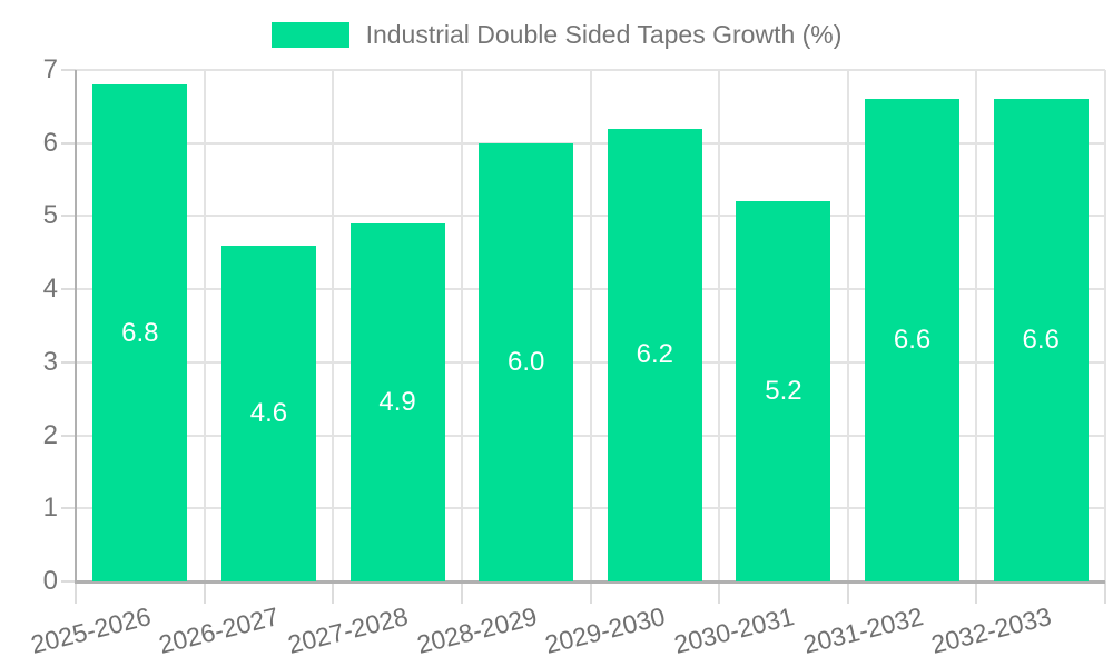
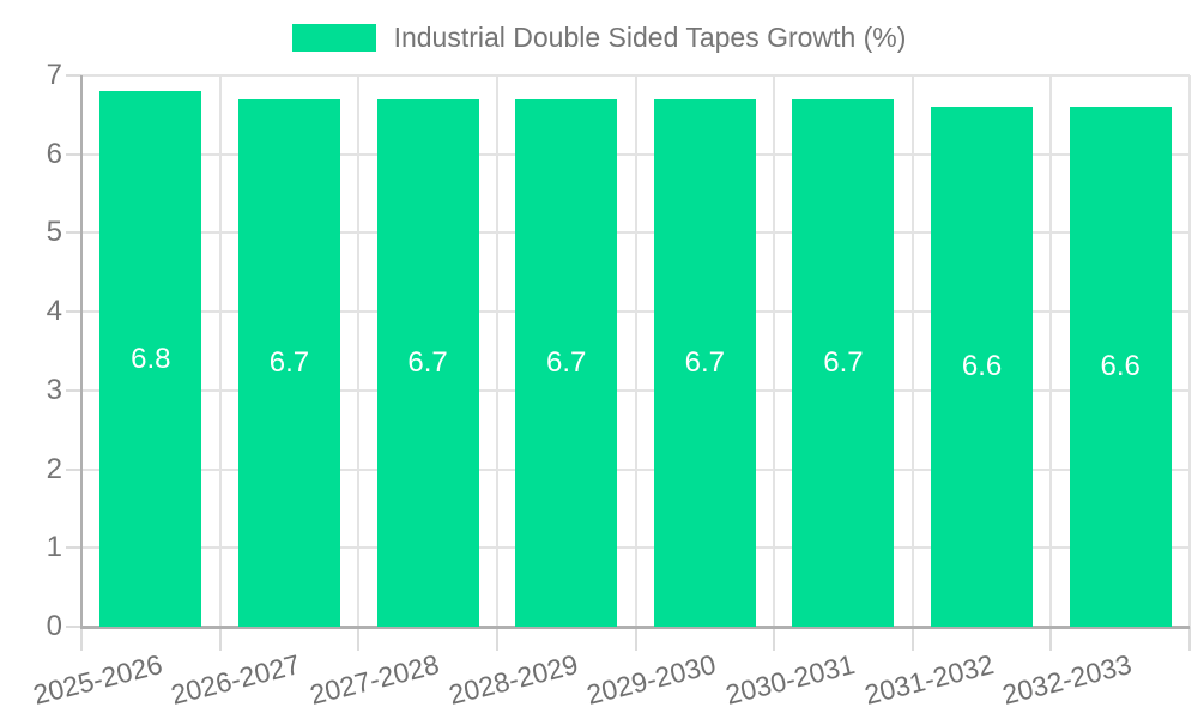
2026-2027: 4.6 -> 6.7
2027-2028: 4.9 -> 6.7
2028-2029: 6.0 -> 6.7
2029-2030: 6.2 -> 6.7
2030-2031: 5.2 -> 6.7
